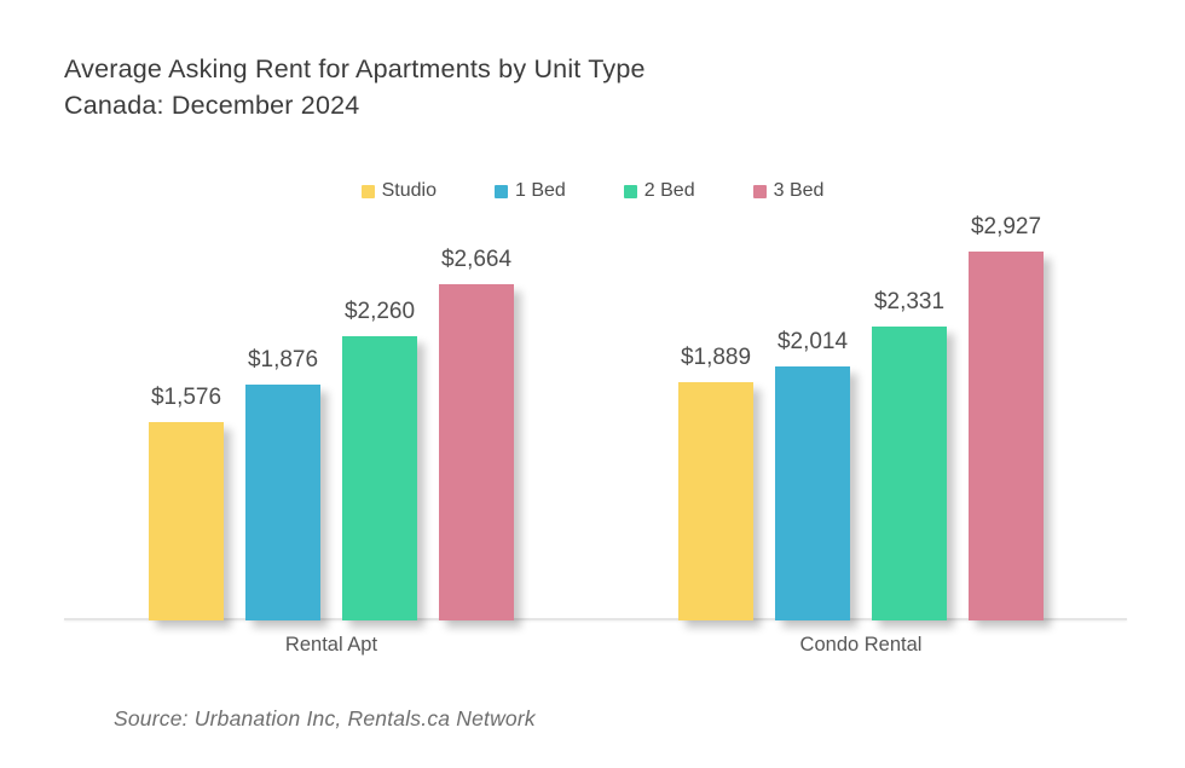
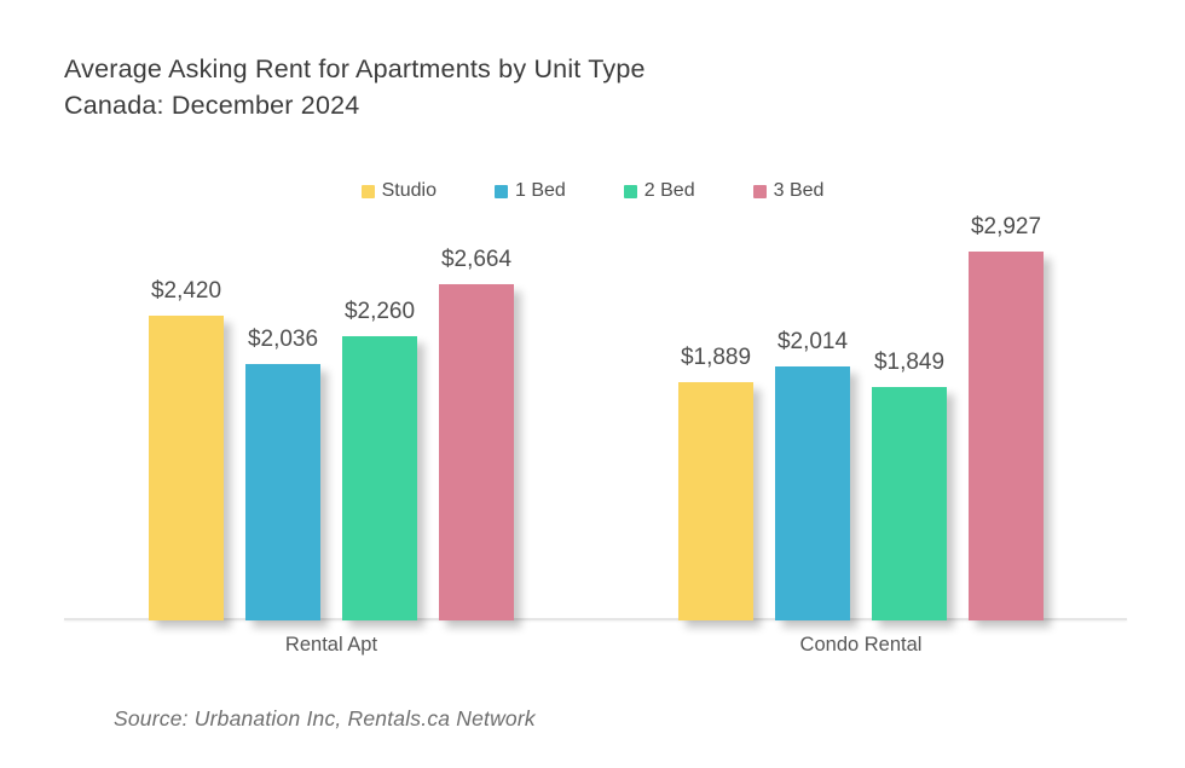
Studio/Rental Apt: $1,576 -> $2,420
1 Bed/Rental Apt: $1,876 -> $2,036
2 Bed/Condo Rental: $2,331 -> $1,849
